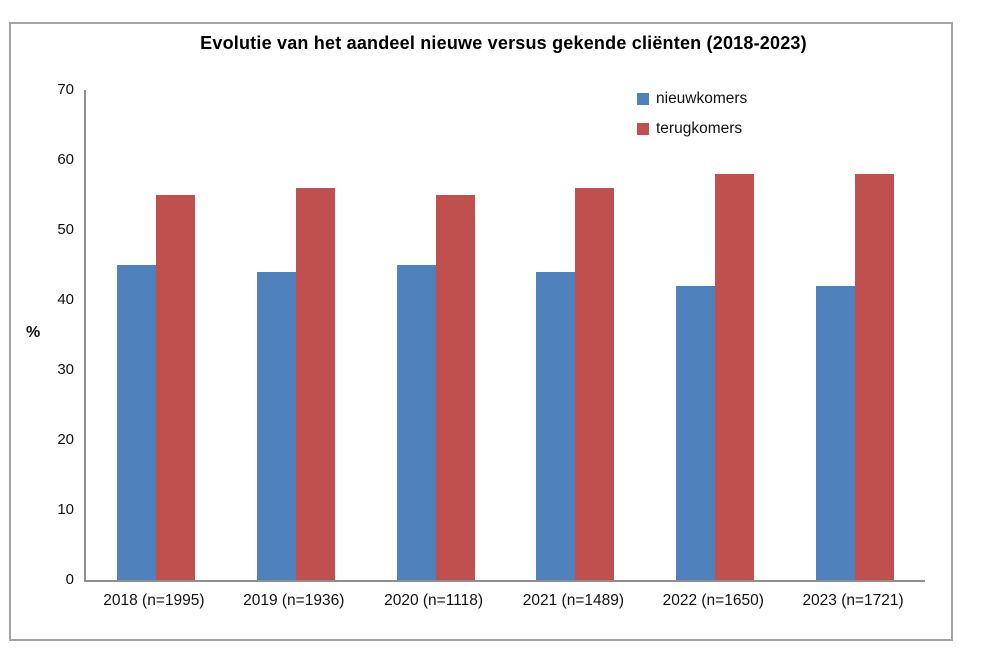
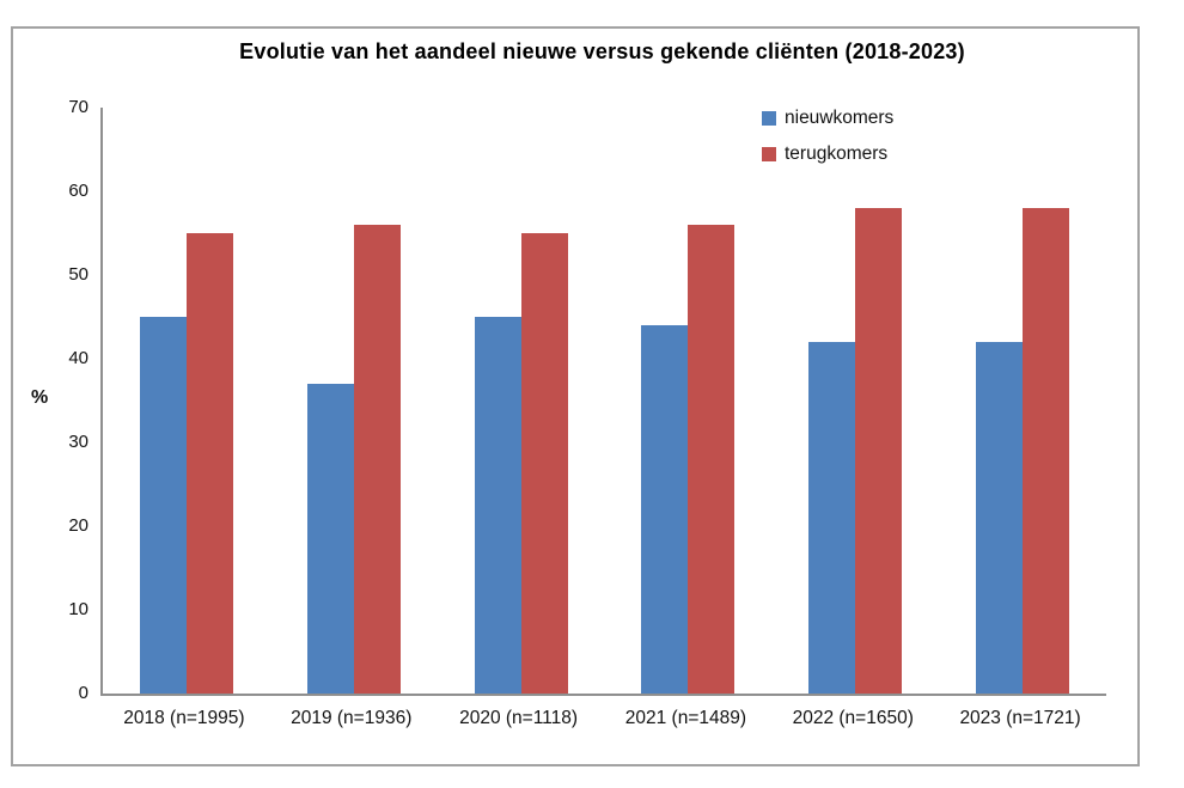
nieuwkomers/2019 (n=1936): 44 -> 37
